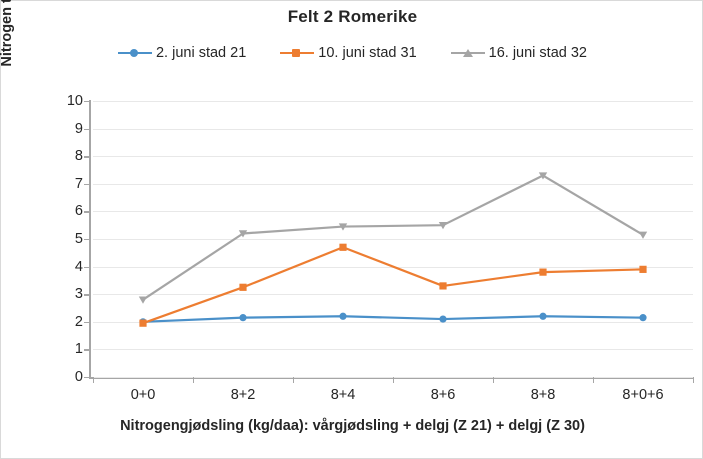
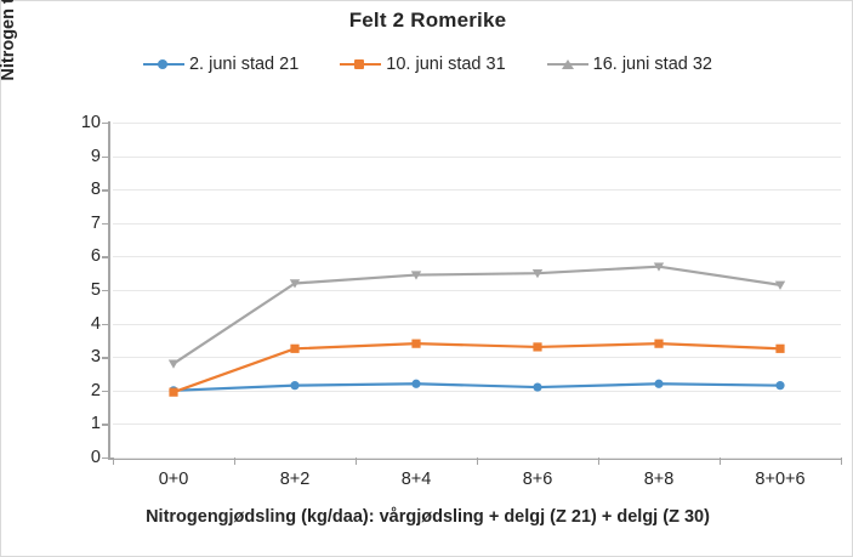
10. juni stad 31/8+4: 4.7 -> 3.4
10. juni stad 31/8+8: 3.8 -> 3.4
16. juni stad 32/8+8: 7.3 -> 5.7
10. juni stad 31/8+0+6: 3.9 -> 3.2
